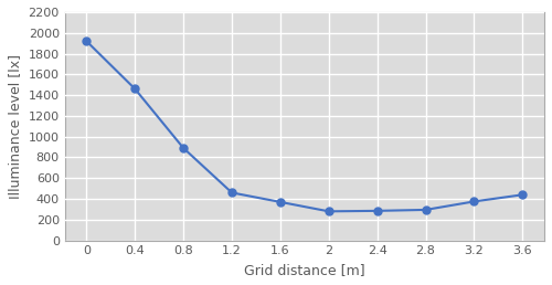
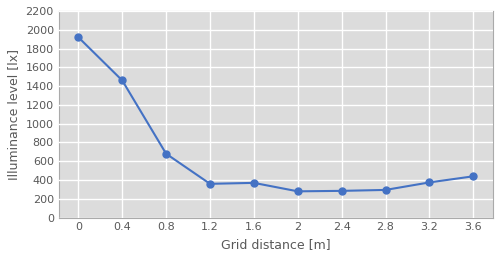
0.8: 890 -> 680
1.2: 460 -> 360
